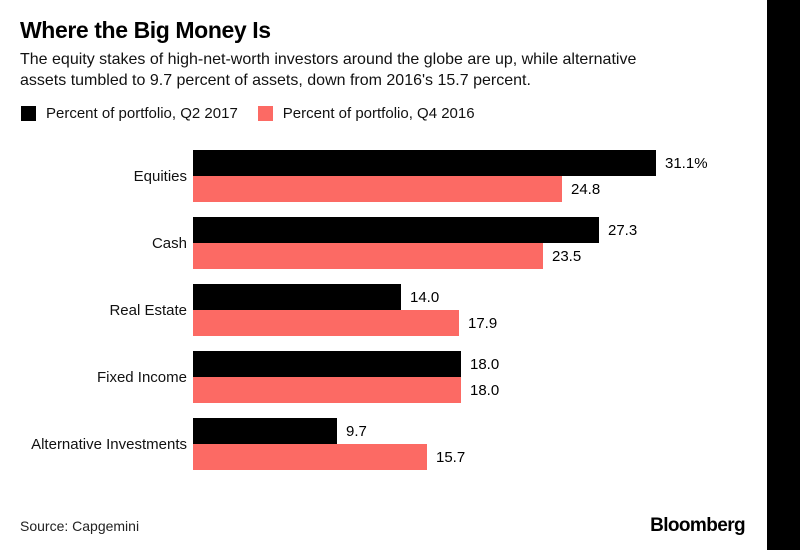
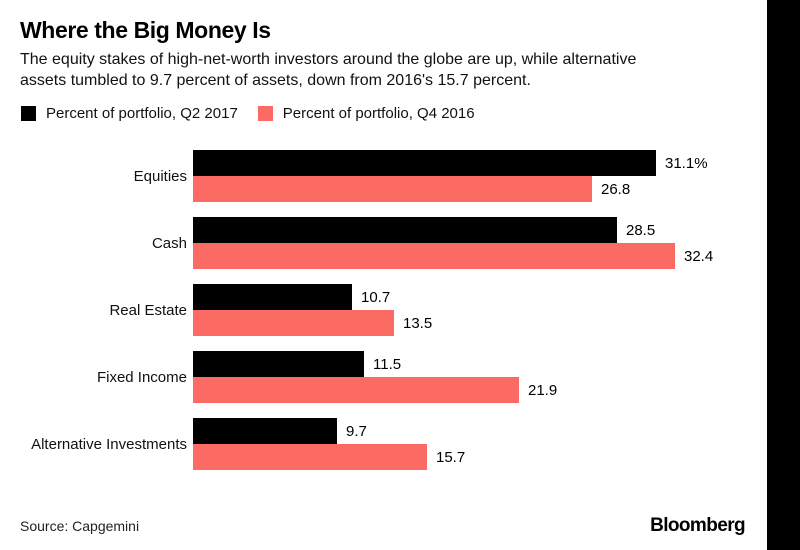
Percent of portfolio, Q4 2016/Equities: 24.8 -> 26.8
Percent of portfolio, Q2 2017/Cash: 27.3 -> 28.5
Percent of portfolio, Q4 2016/Cash: 23.5 -> 32.4
Percent of portfolio, Q2 2017/Real Estate: 14.0 -> 10.7
Percent of portfolio, Q4 2016/Real Estate: 17.9 -> 13.5
Percent of portfolio, Q2 2017/Fixed Income: 18.0 -> 11.5
Percent of portfolio, Q4 2016/Fixed Income: 18.0 -> 21.9
